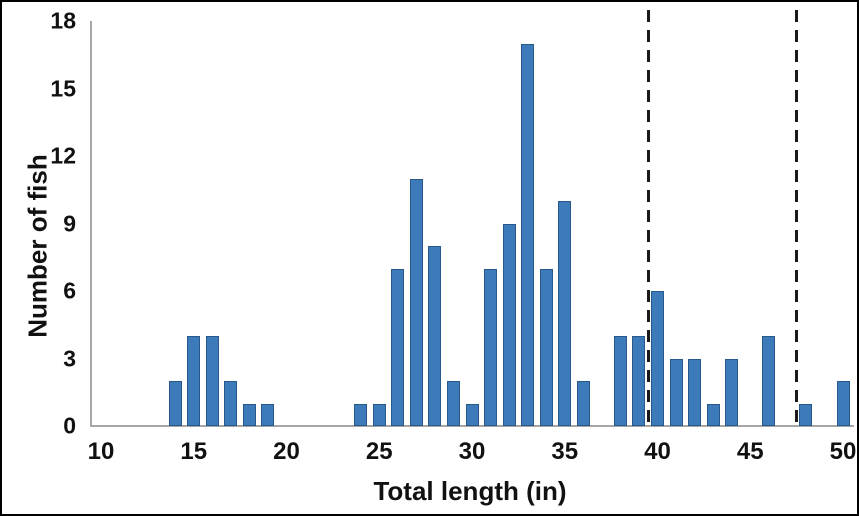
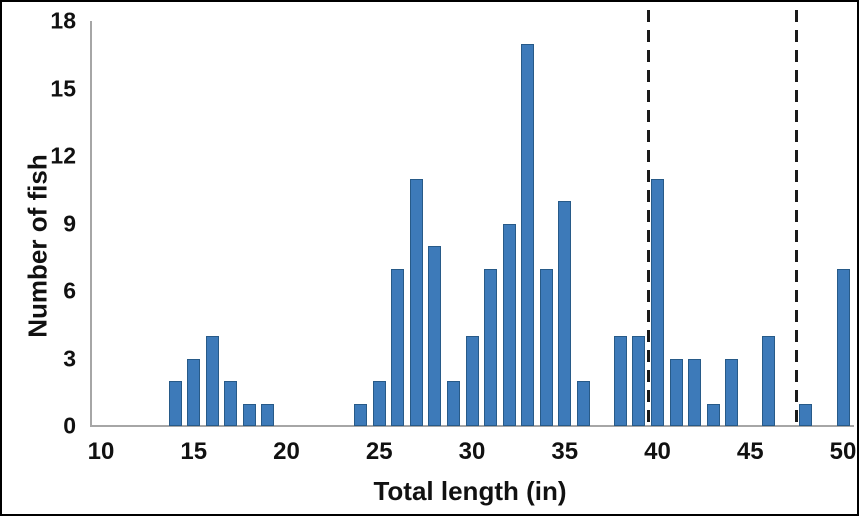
15: 4 -> 3
25: 1 -> 2
30: 1 -> 4
40: 6 -> 11
50: 2 -> 7
